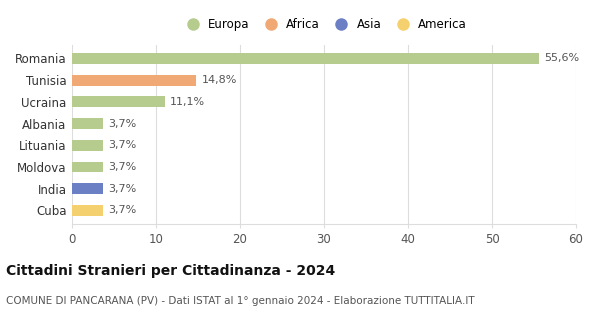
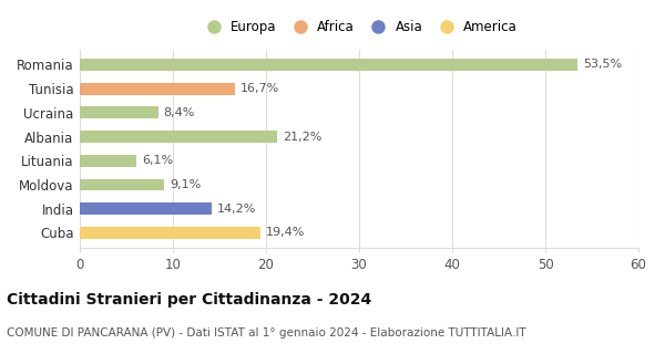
Romania: 55,6% -> 53,5%
Tunisia: 14,8% -> 16,7%
Ucraina: 11,1% -> 8,4%
Albania: 3,7% -> 21,2%
Lituania: 3,7% -> 6,1%
Moldova: 3,7% -> 9,1%
India: 3,7% -> 14,2%
Cuba: 3,7% -> 19,4%
